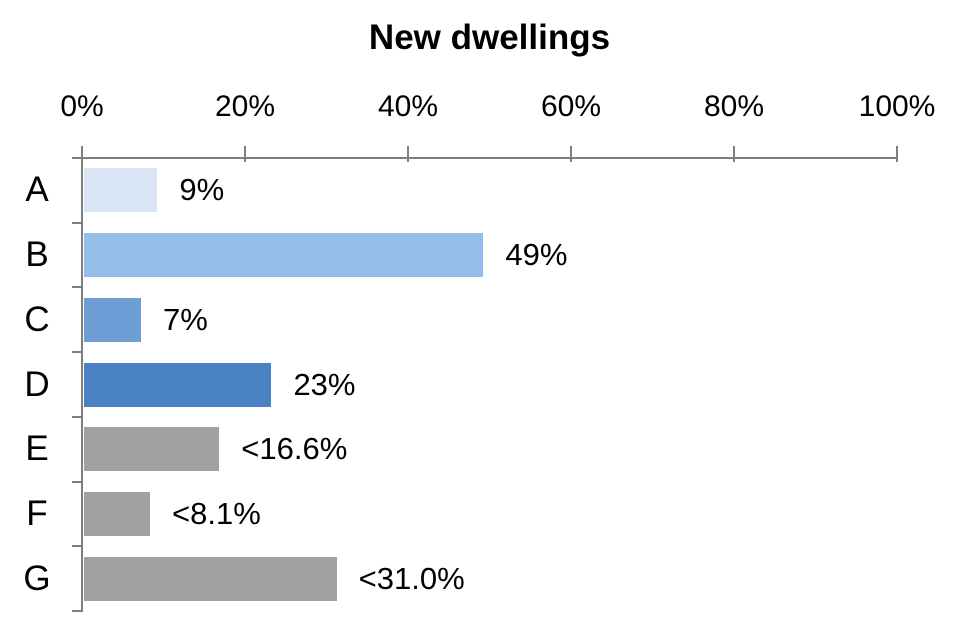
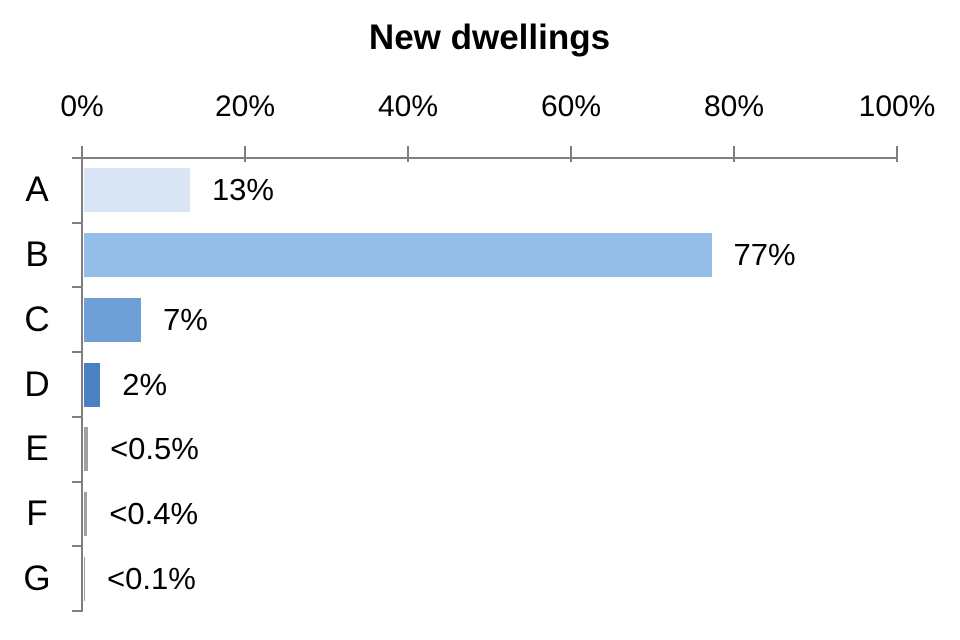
A: 9% -> 13%
B: 49% -> 77%
D: 23% -> 2%
E: 16.6 -> 0.5
F: 8.1 -> 0.4
G: 31.0 -> 0.1
